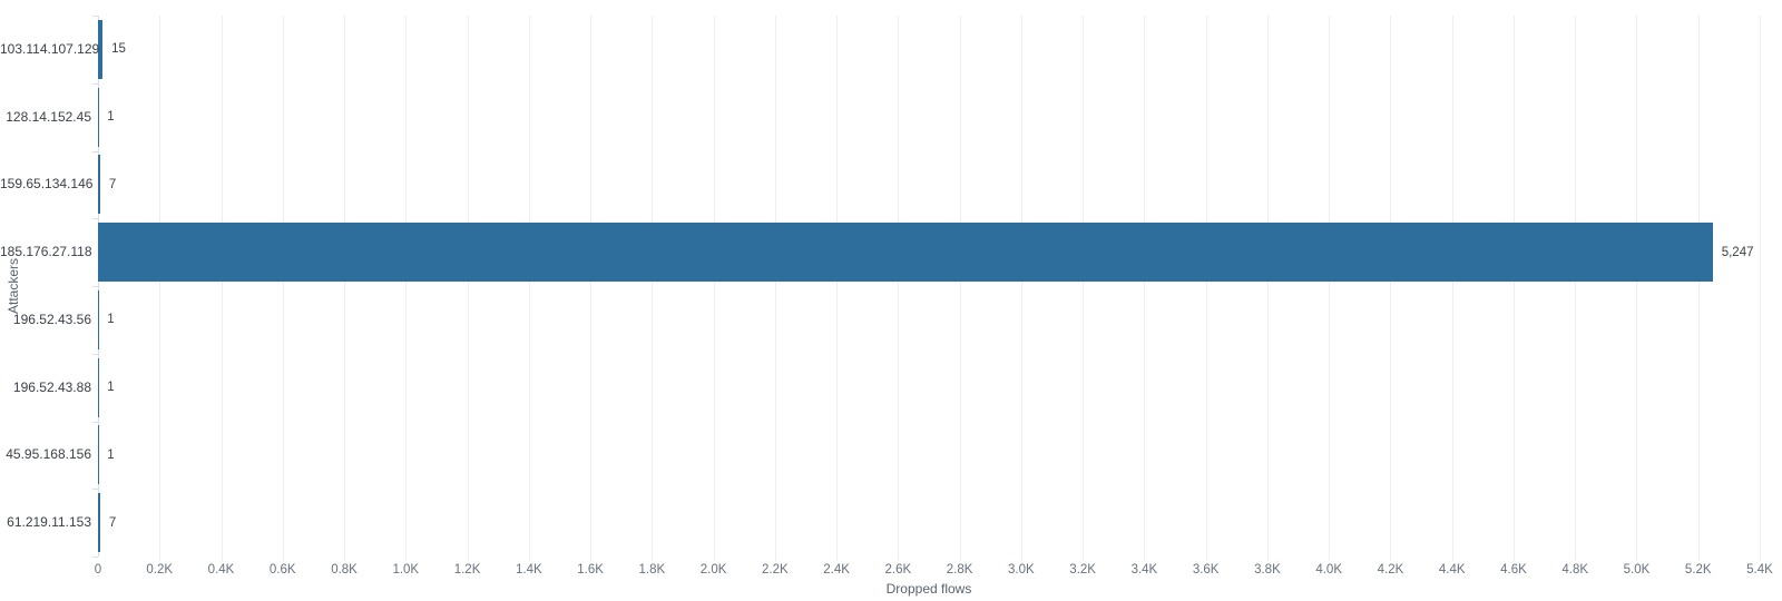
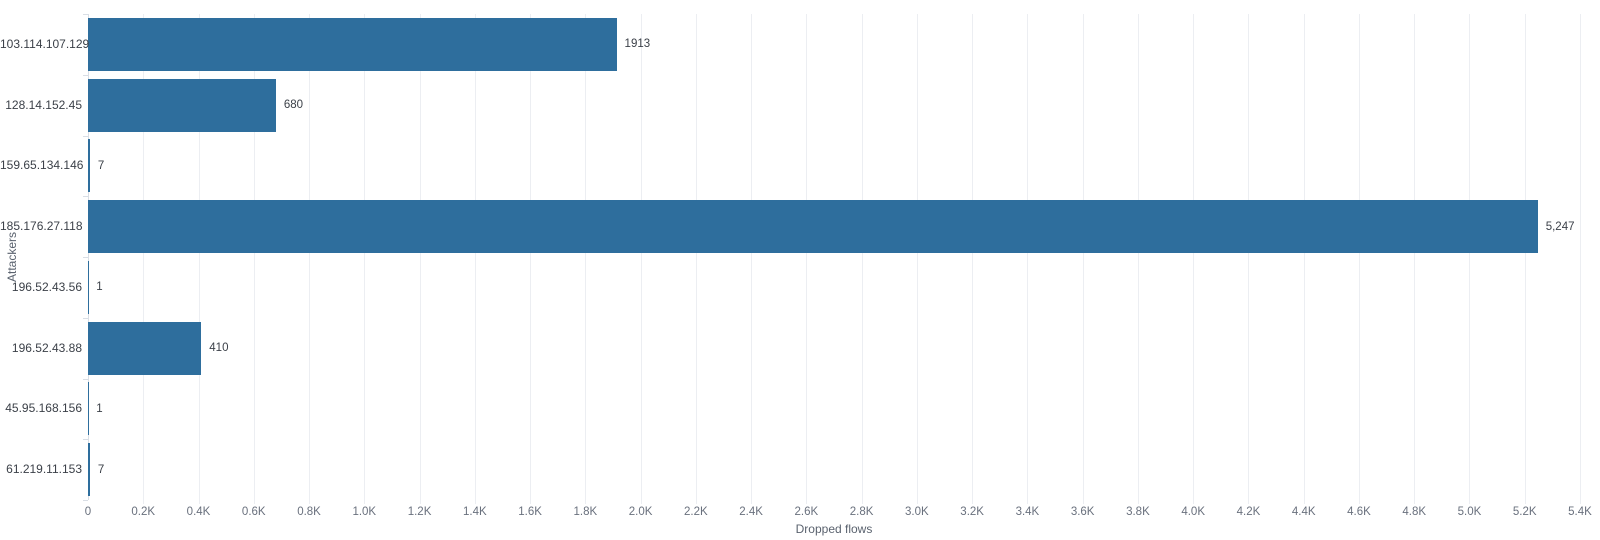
103.114.107.129: 15 -> 1913
128.14.152.45: 1 -> 680
196.52.43.88: 1 -> 410
